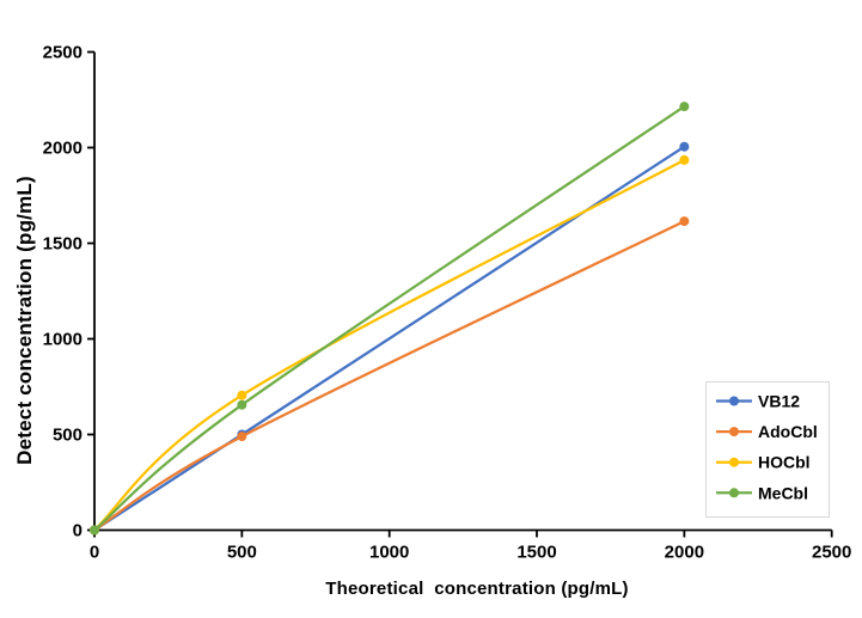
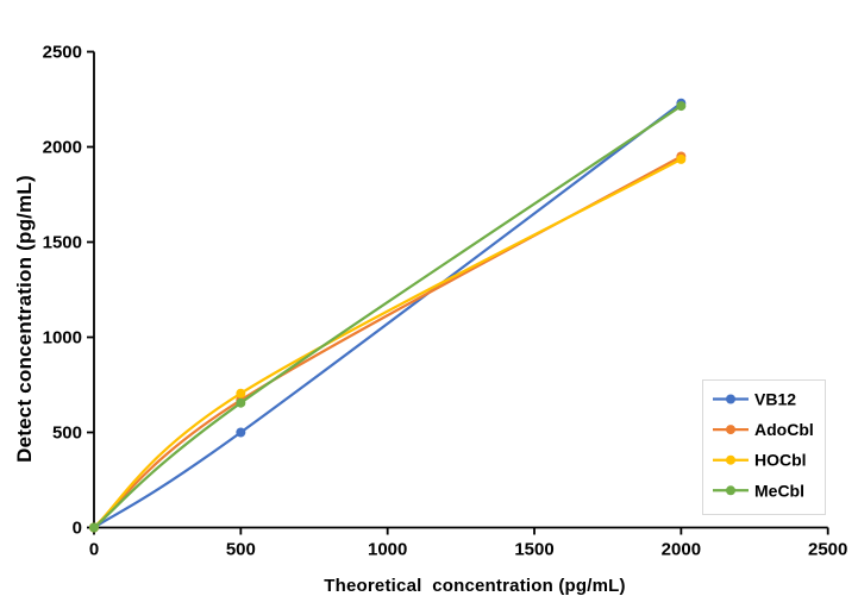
AdoCbl/500: 490 -> 670
VB12/2000: 2000 -> 2230
AdoCbl/2000: 1620 -> 1950
